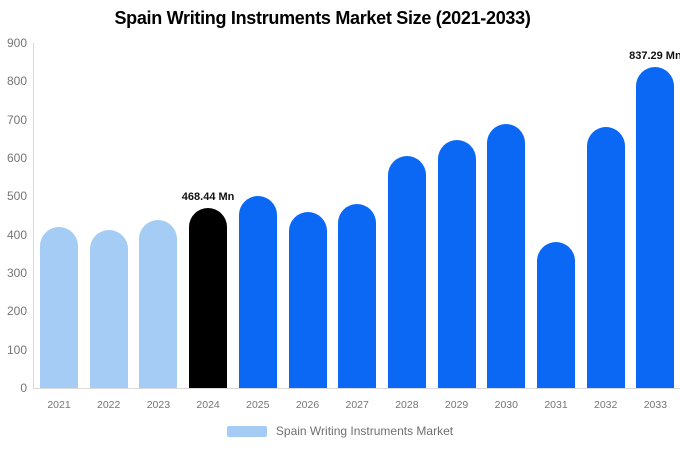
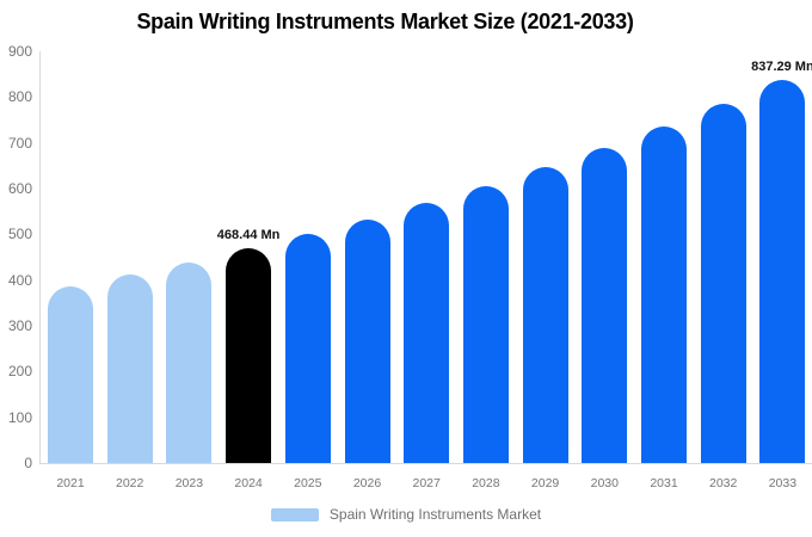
2021: 420 -> 390
2026: 460 -> 530
2027: 480 -> 570
2031: 380 -> 740
2032: 680 -> 780
